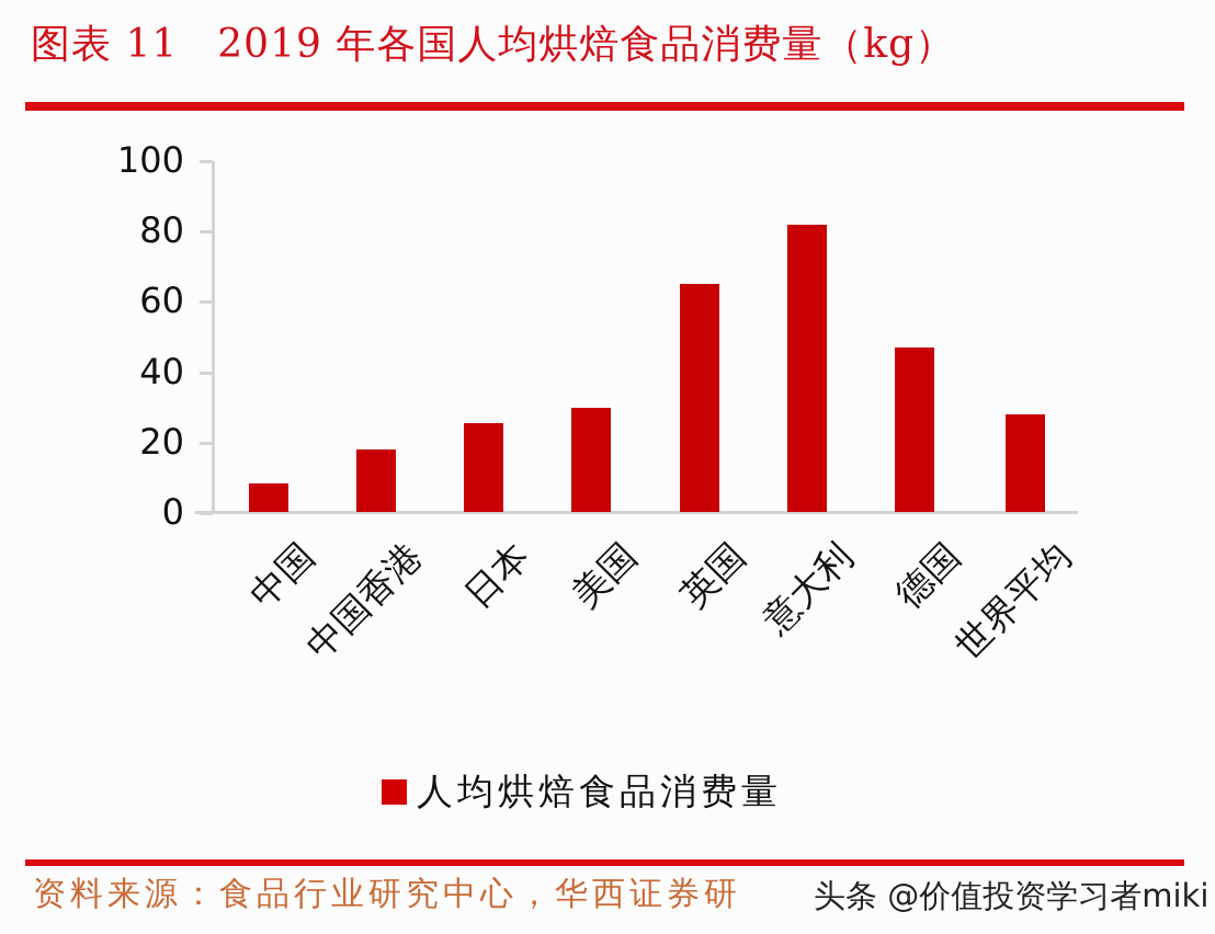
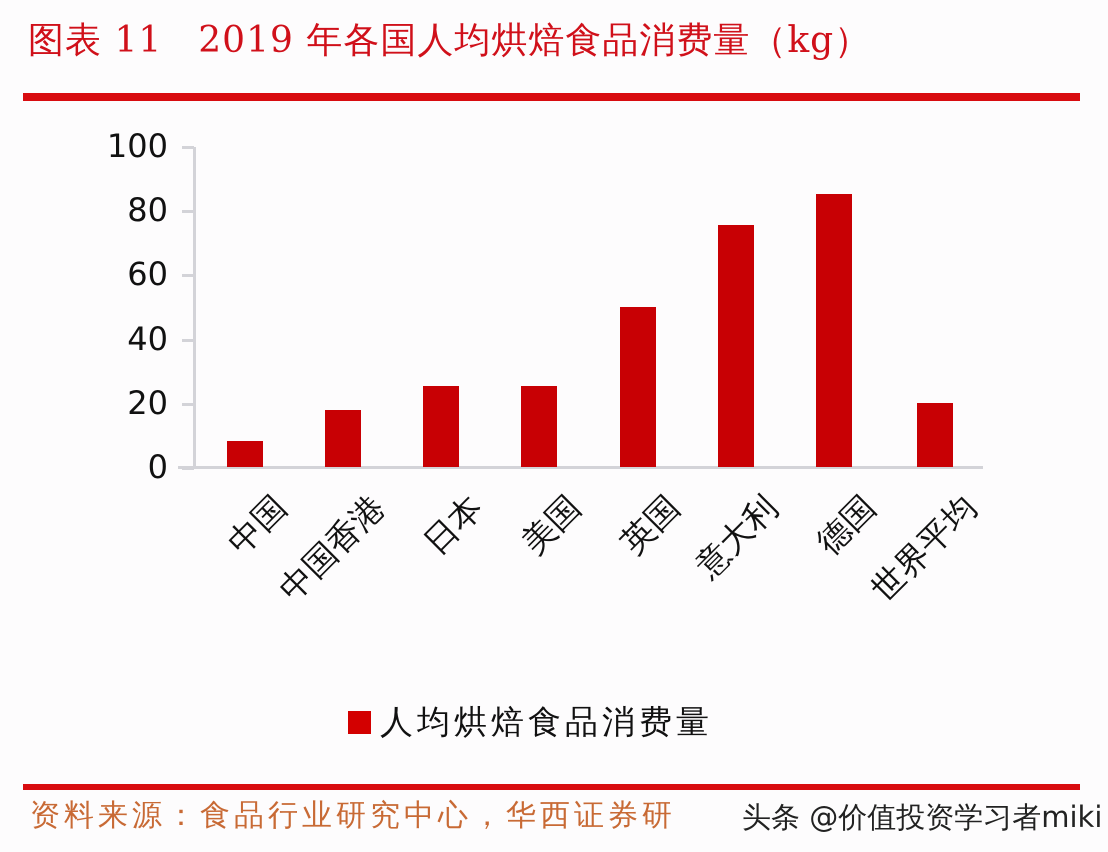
美国: 30 -> 26
英国: 65 -> 50
意大利: 82 -> 76
德国: 47 -> 85
世界平均: 28 -> 20
